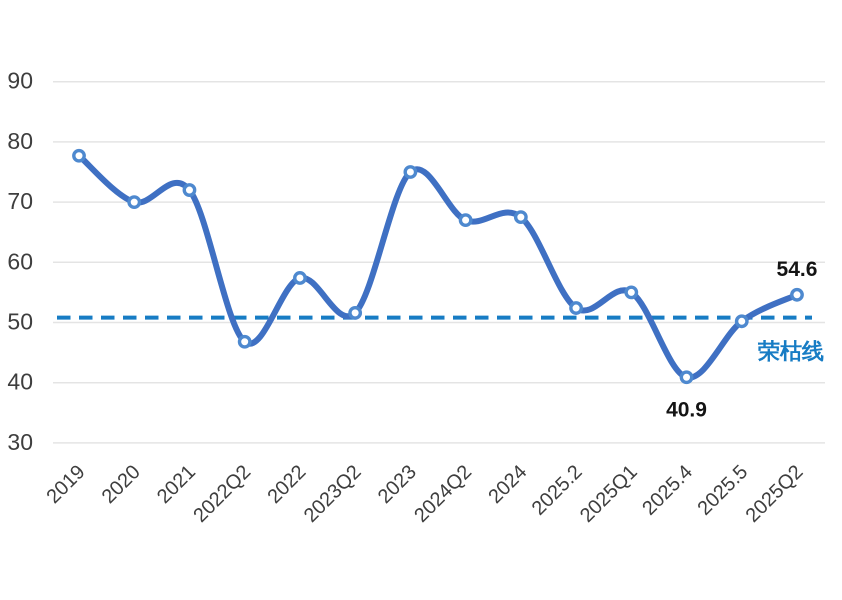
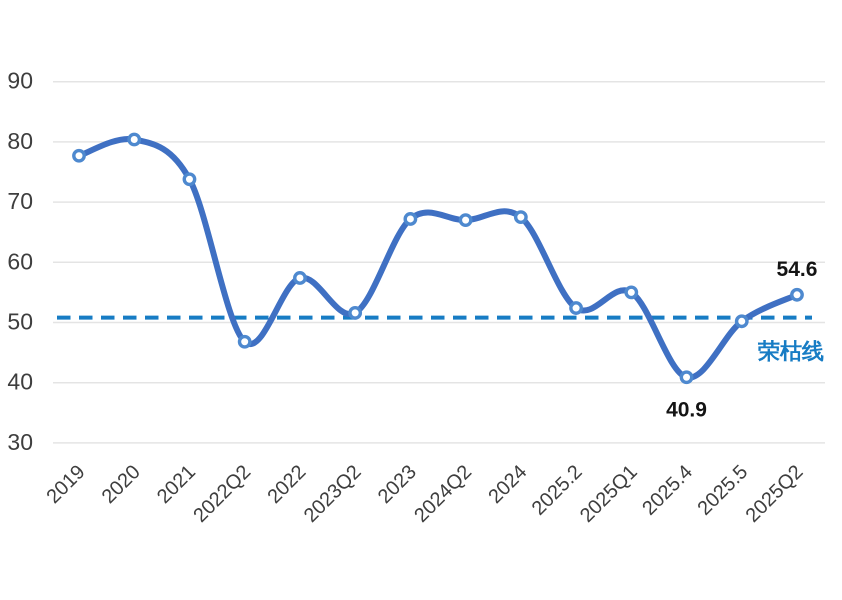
2020: 70 -> 80
2021: 72 -> 74
2023: 75 -> 67
